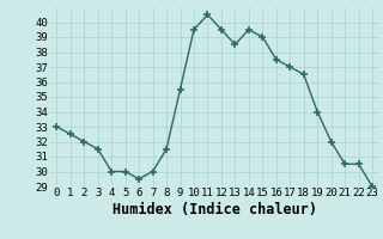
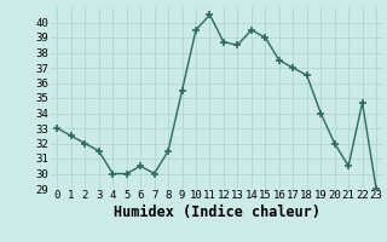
6: 29.5 -> 30.5
12: 39.5 -> 38.7
22: 30.5 -> 34.7
